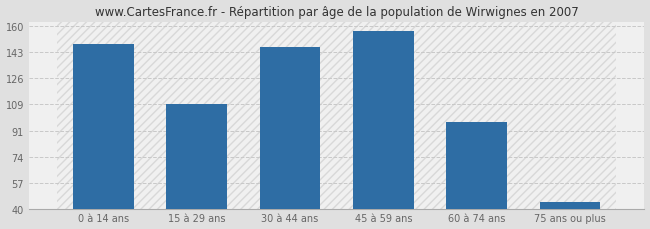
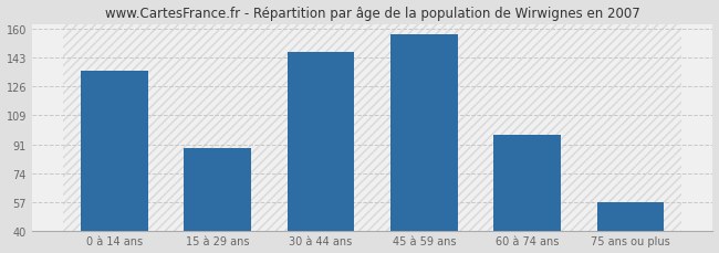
0 à 14 ans: 148 -> 135
15 à 29 ans: 109 -> 89
75 ans ou plus: 44 -> 57
